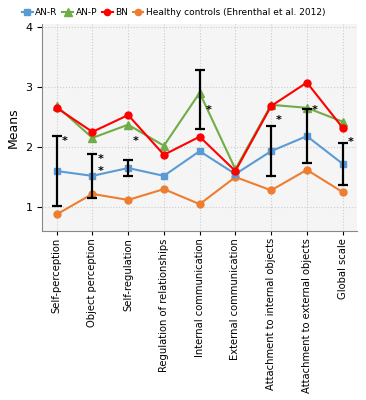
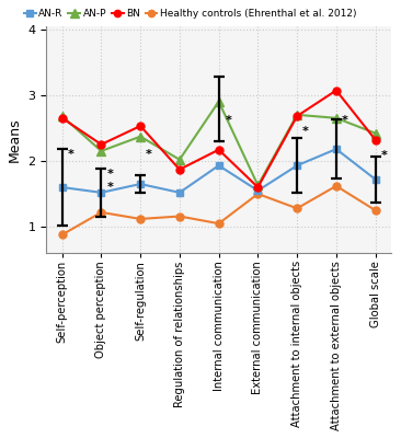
Healthy controls (Ehrenthal et al. 2012)/Regulation of relationships: 1.30 -> 1.16
